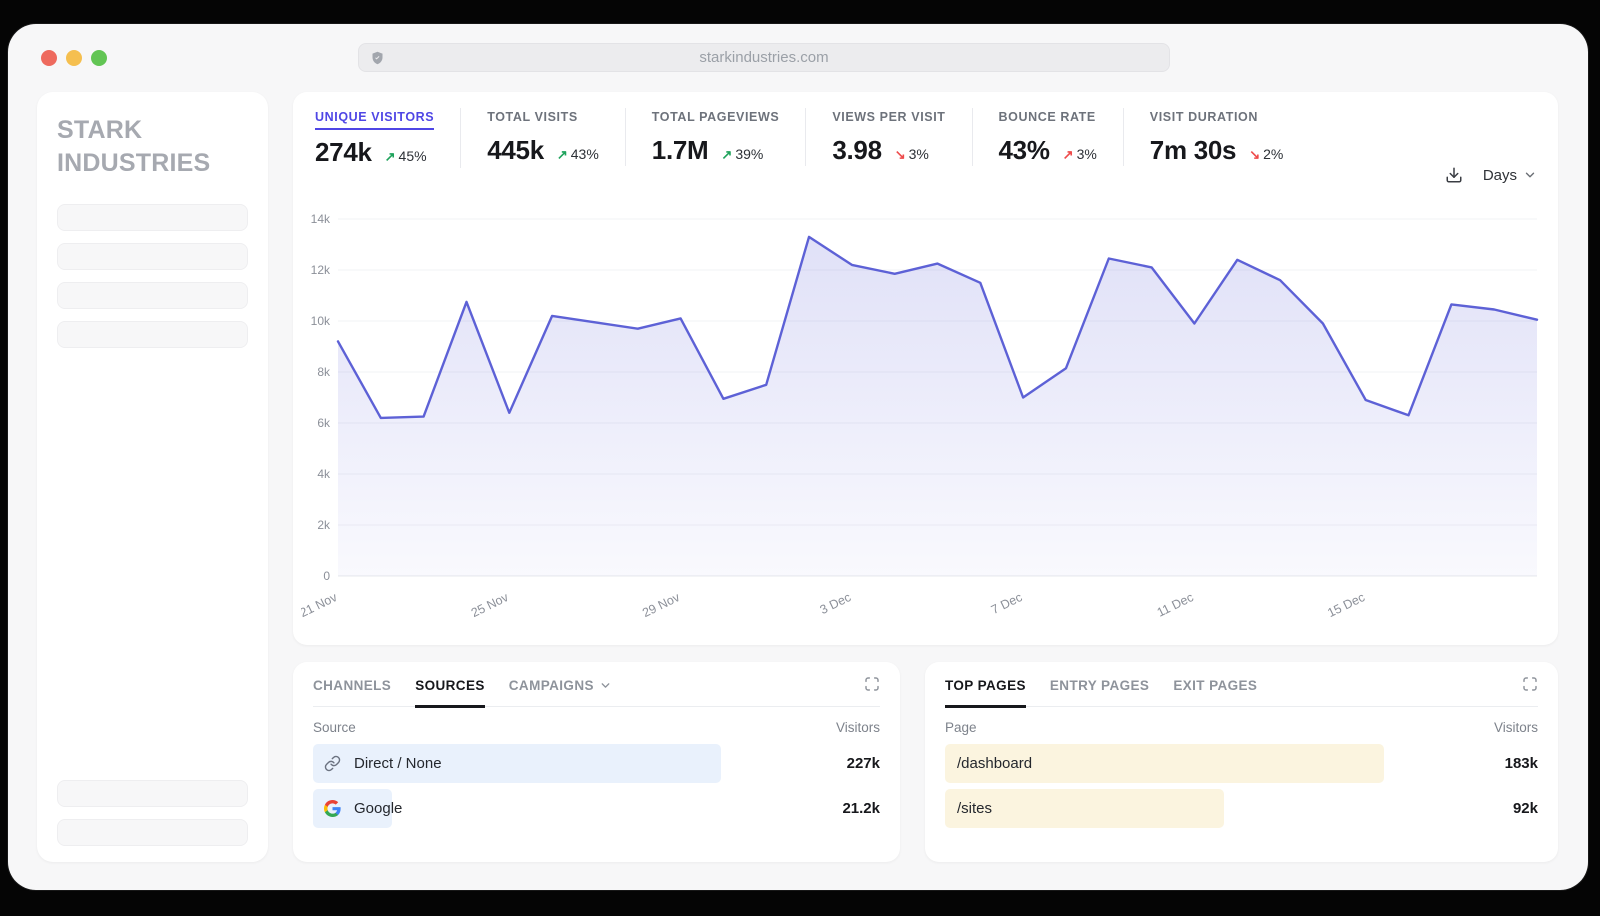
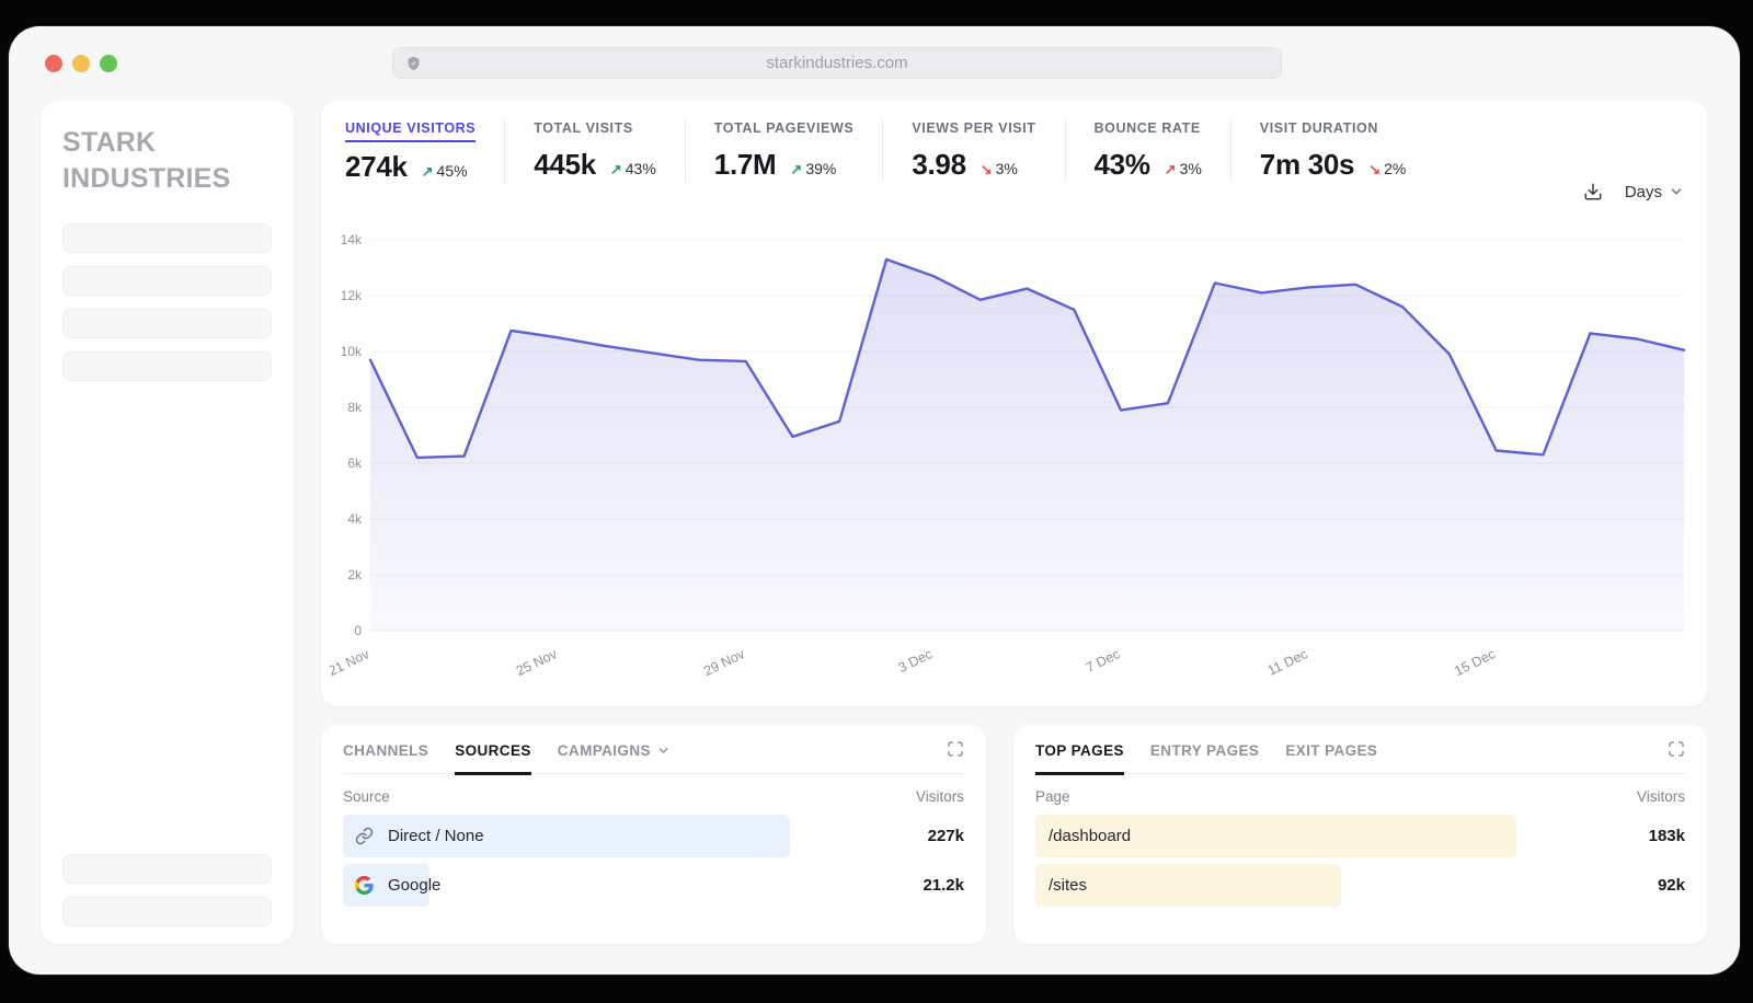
21 Nov: 9.2k -> 9.7k
25 Nov: 6.4k -> 10.5k
29 Nov: 10.1k -> 9.6k
3 Dec: 12.2k -> 12.7k
7 Dec: 7.0k -> 7.9k
11 Dec: 9.9k -> 12.3k
15 Dec: 6.9k -> 6.4k
